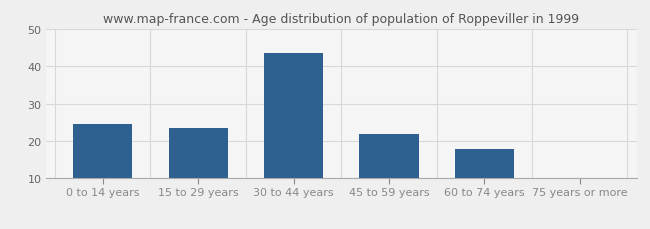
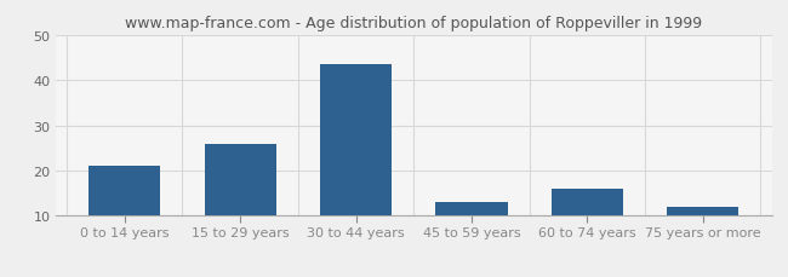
0 to 14 years: 24.5 -> 21.0
15 to 29 years: 23.5 -> 26.0
45 to 59 years: 22.0 -> 13.0
60 to 74 years: 18.0 -> 16.0
75 years or more: 10.2 -> 12.0
